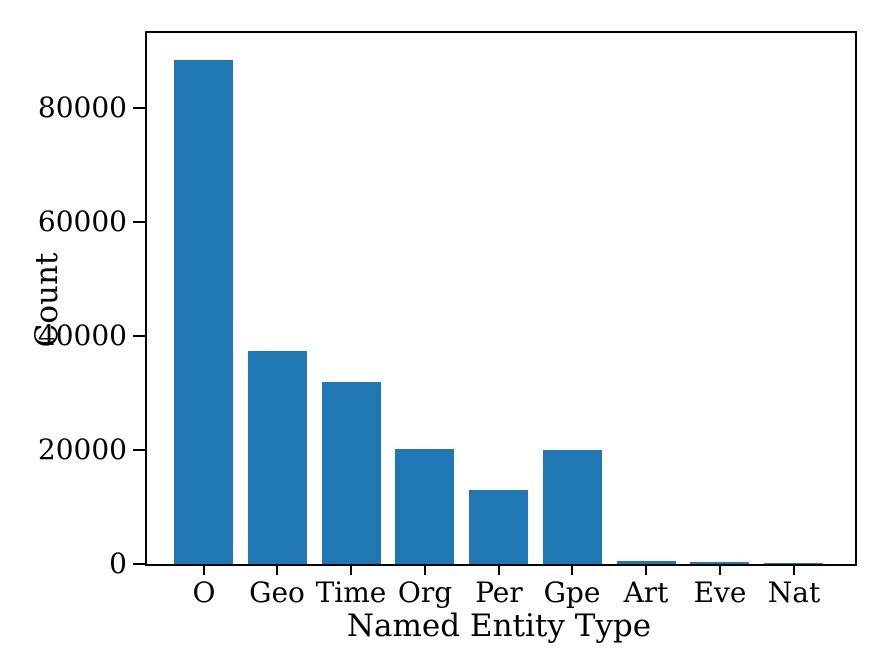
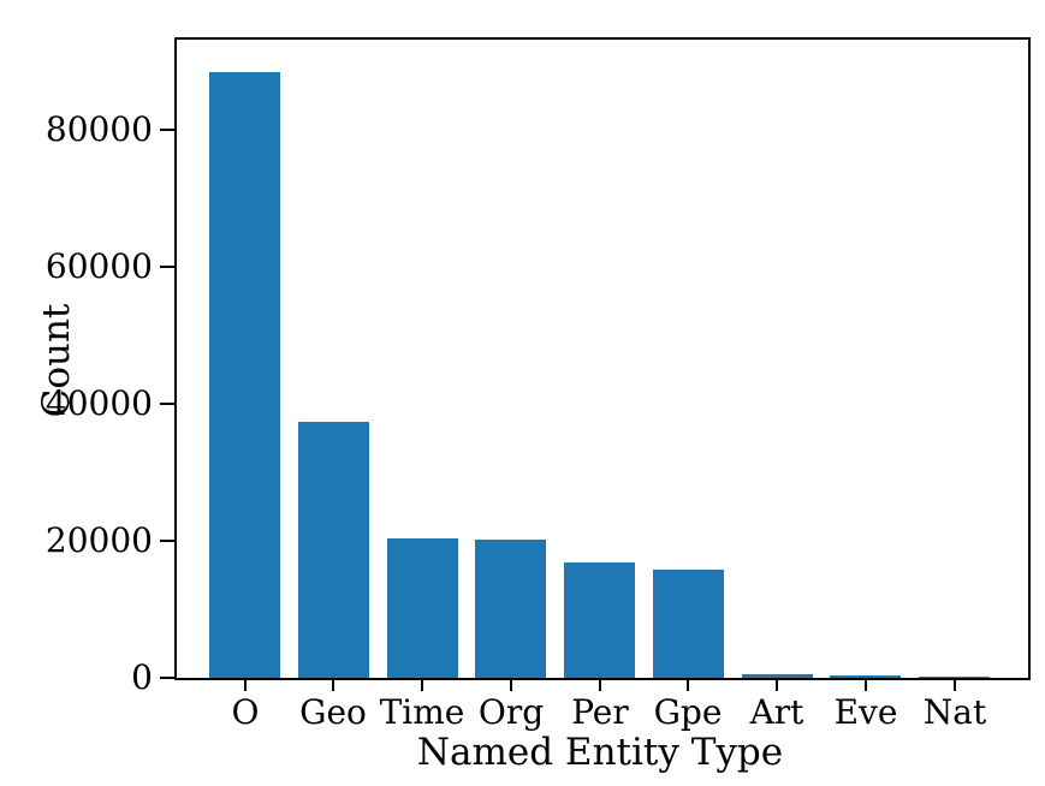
Time: 32000 -> 20000
Per: 13000 -> 17000
Gpe: 20000 -> 16000
